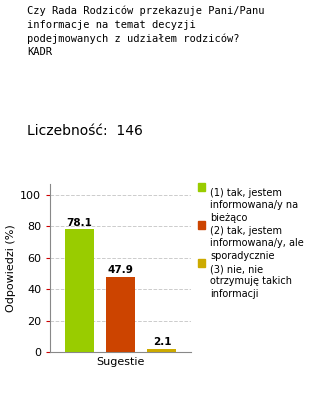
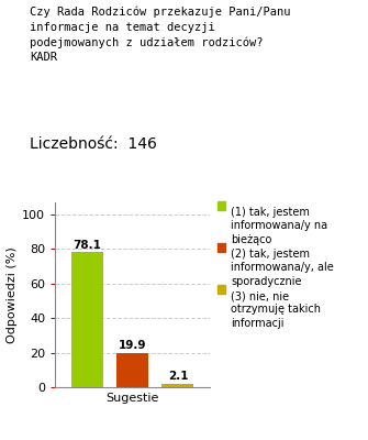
Sugestie: 47.9 -> 19.9
